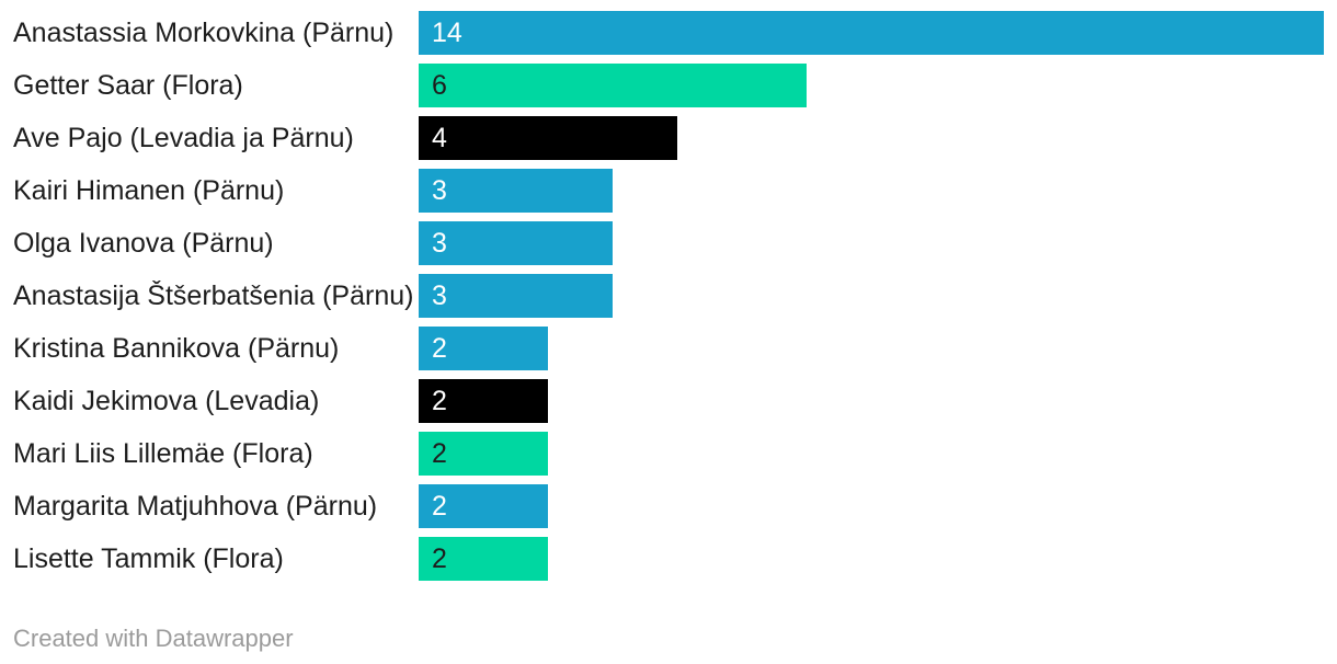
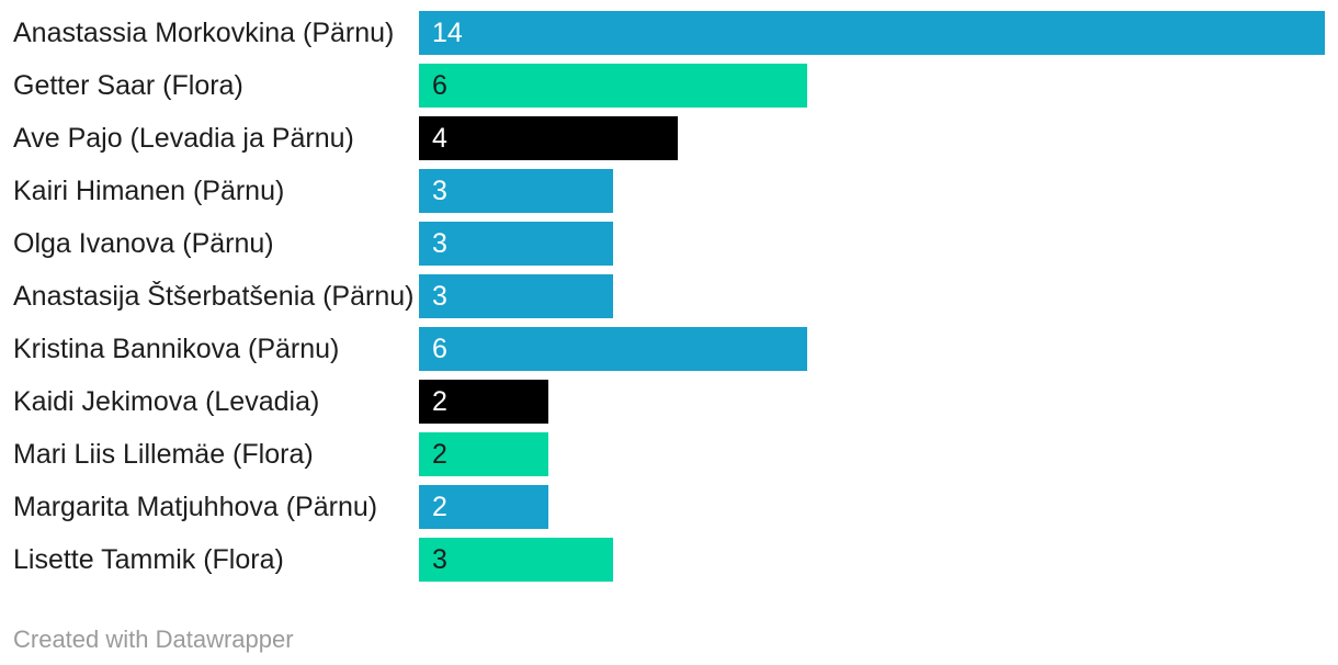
Kristina Bannikova (Pärnu): 2 -> 6
Lisette Tammik (Flora): 2 -> 3
